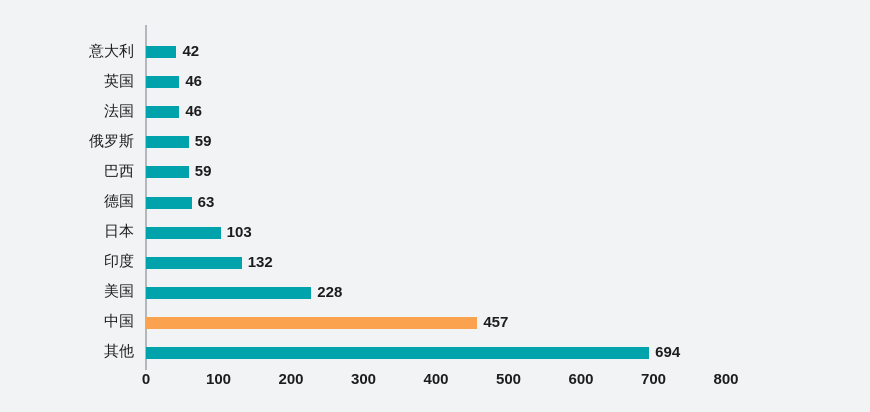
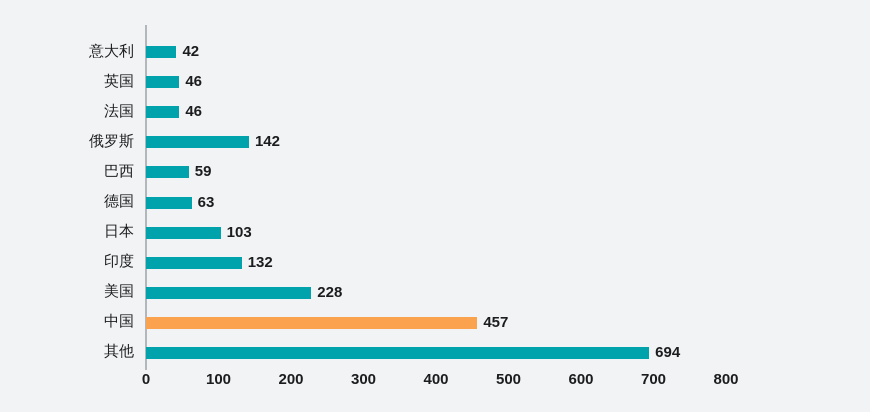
俄罗斯: 59 -> 142
